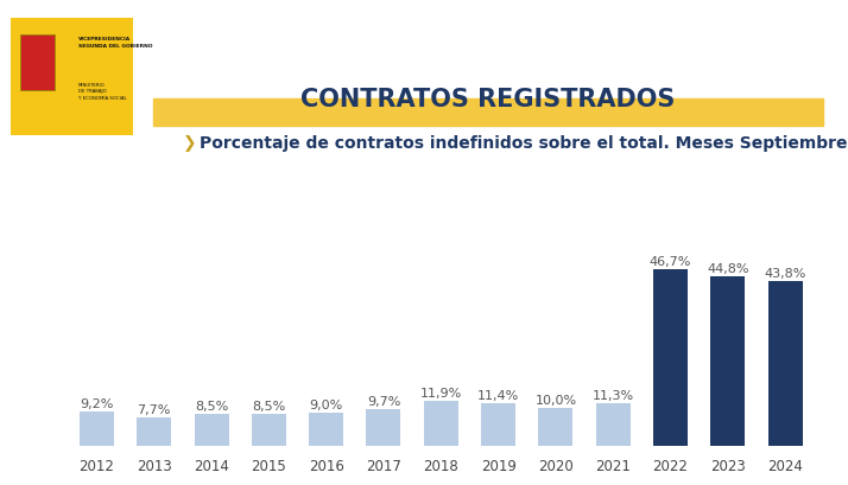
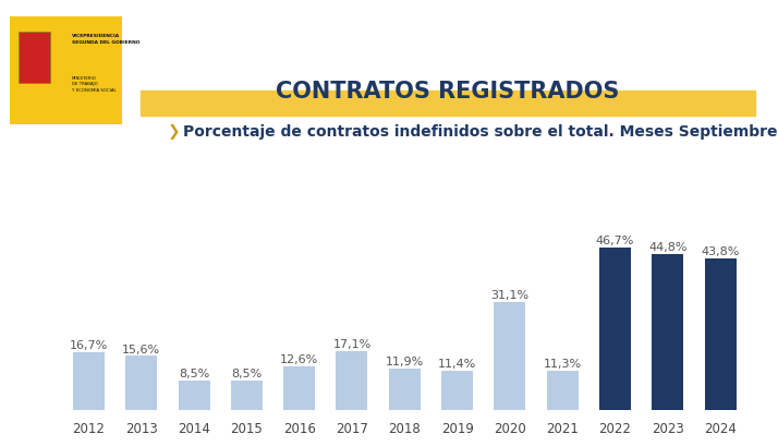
2012: 9,2% -> 16,7%
2013: 7,7% -> 15,6%
2016: 9,0% -> 12,6%
2017: 9,7% -> 17,1%
2020: 10,0% -> 31,1%
